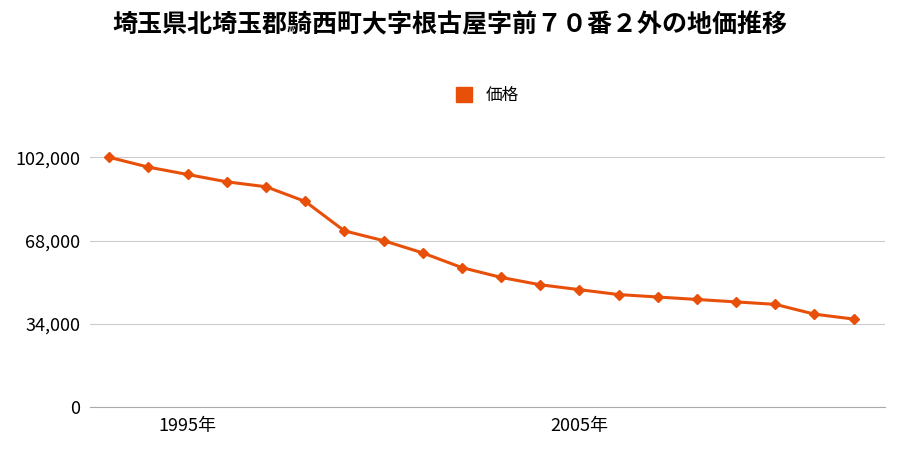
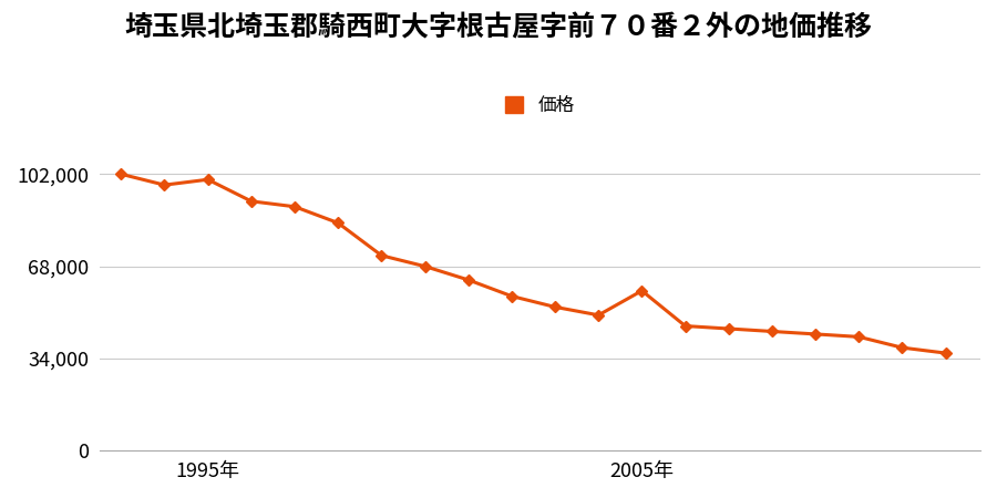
1995年: 95,000 -> 100,000
2005年: 48,000 -> 59,000
